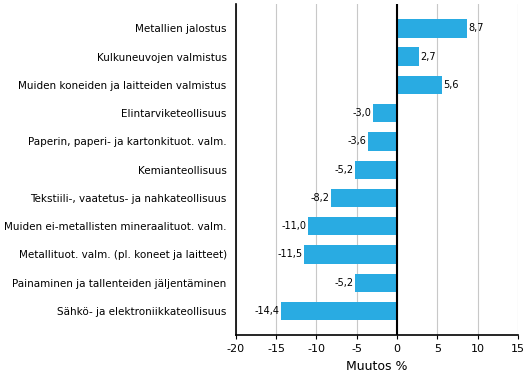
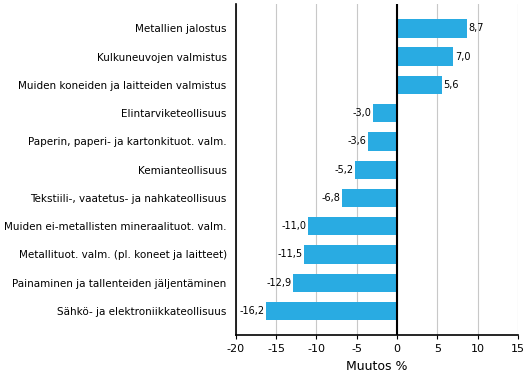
Kulkuneuvojen valmistus: 2,7 -> 7,0
Tekstiili-, vaatetus- ja nahkateollisuus: -8,2 -> -6,8
Painaminen ja tallenteiden jäljentäminen: -5,2 -> -12,9
Sähkö- ja elektroniikkateollisuus: -14,4 -> -16,2
